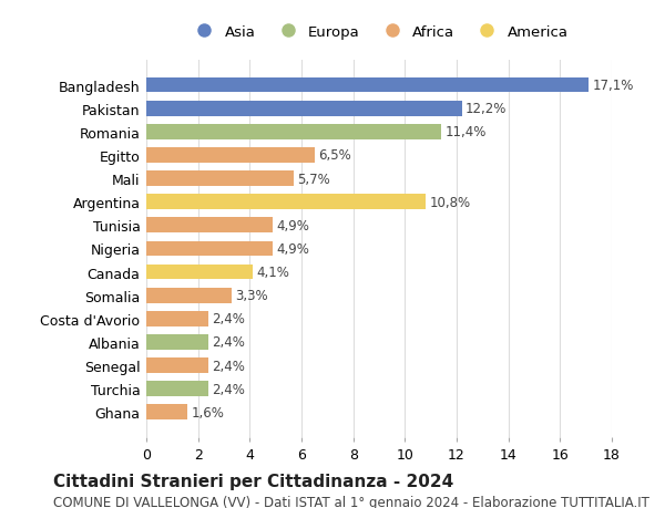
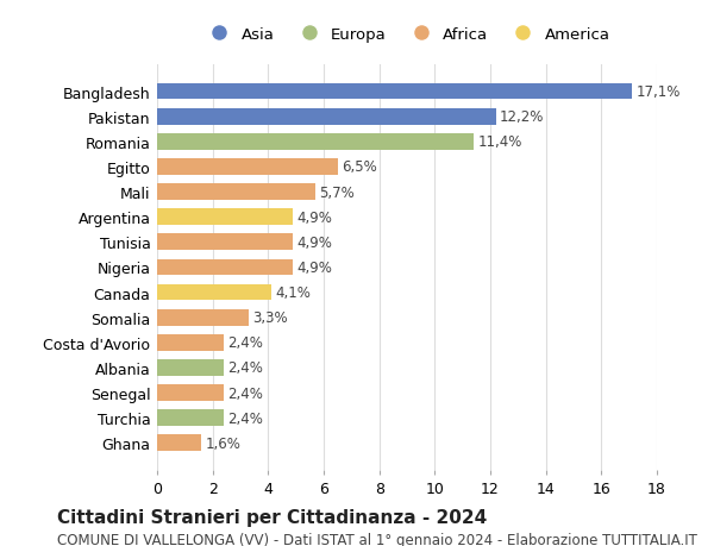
Argentina: 10,8% -> 4,9%
